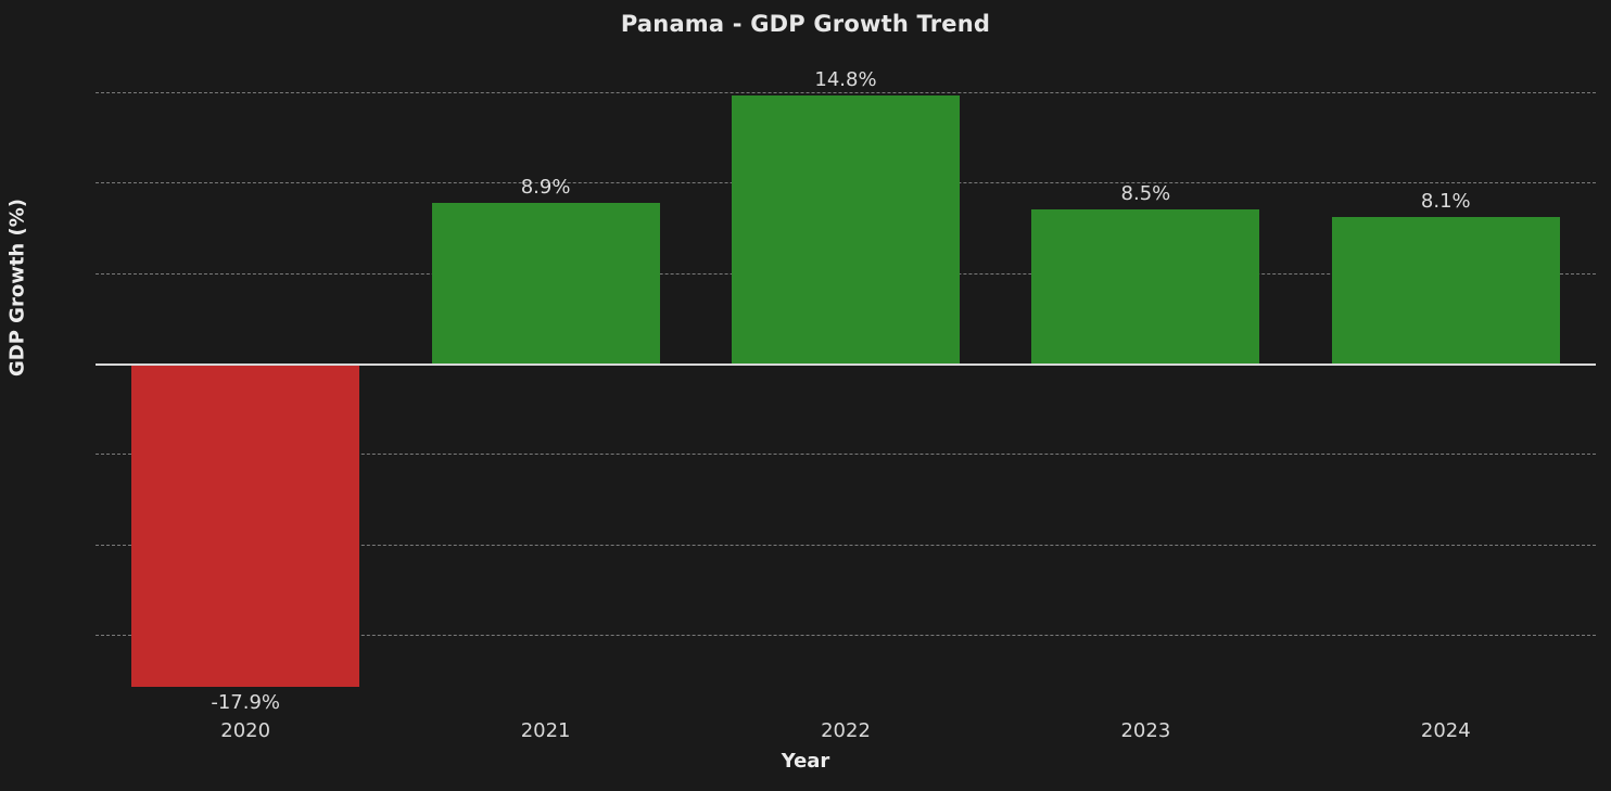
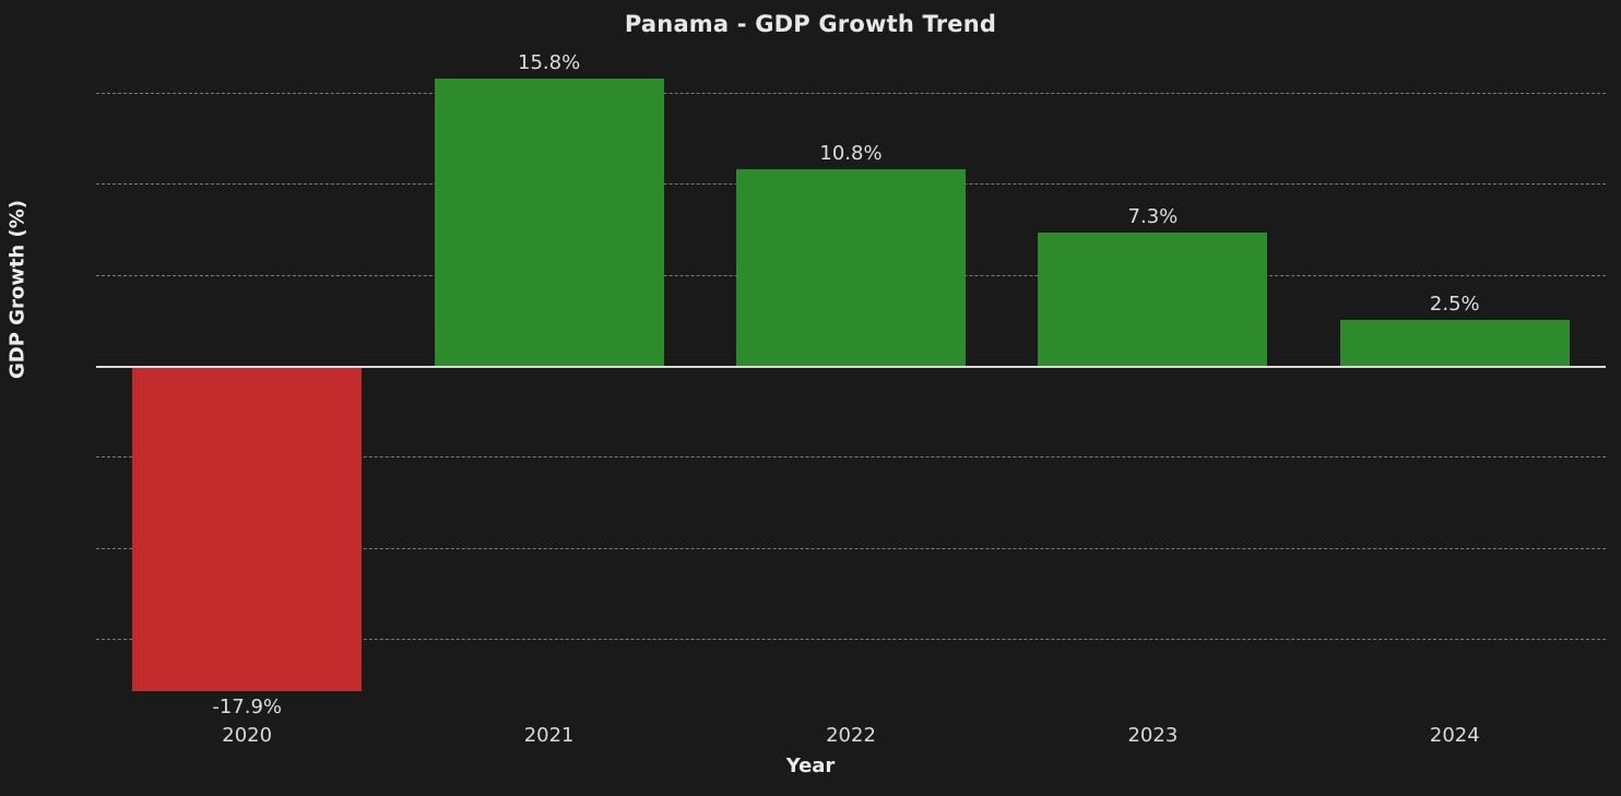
2021: 8.9% -> 15.8%
2022: 14.8% -> 10.8%
2023: 8.5% -> 7.3%
2024: 8.1% -> 2.5%
